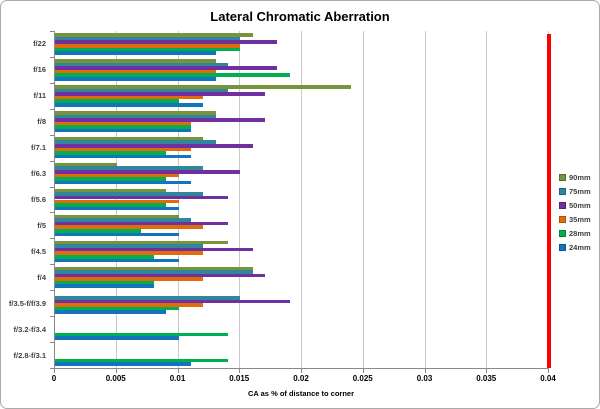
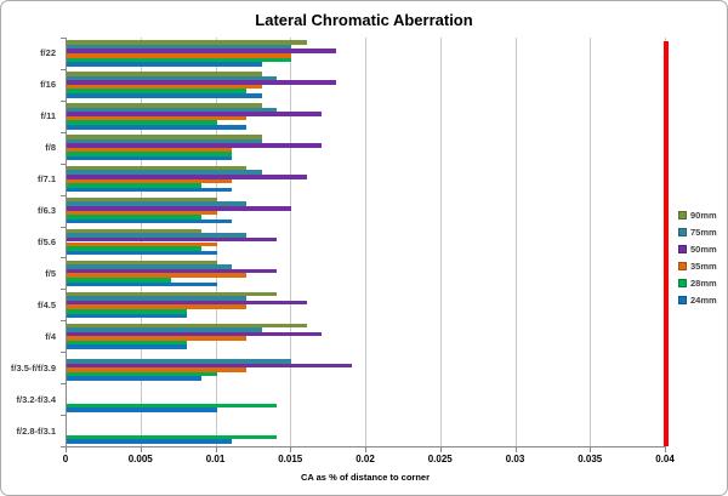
28mm/f/16: 0.019 -> 0.012
90mm/f/11: 0.024 -> 0.013
90mm/f/6.3: 0.005 -> 0.010
24mm/f/4.5: 0.010 -> 0.008
75mm/f/4: 0.016 -> 0.013
